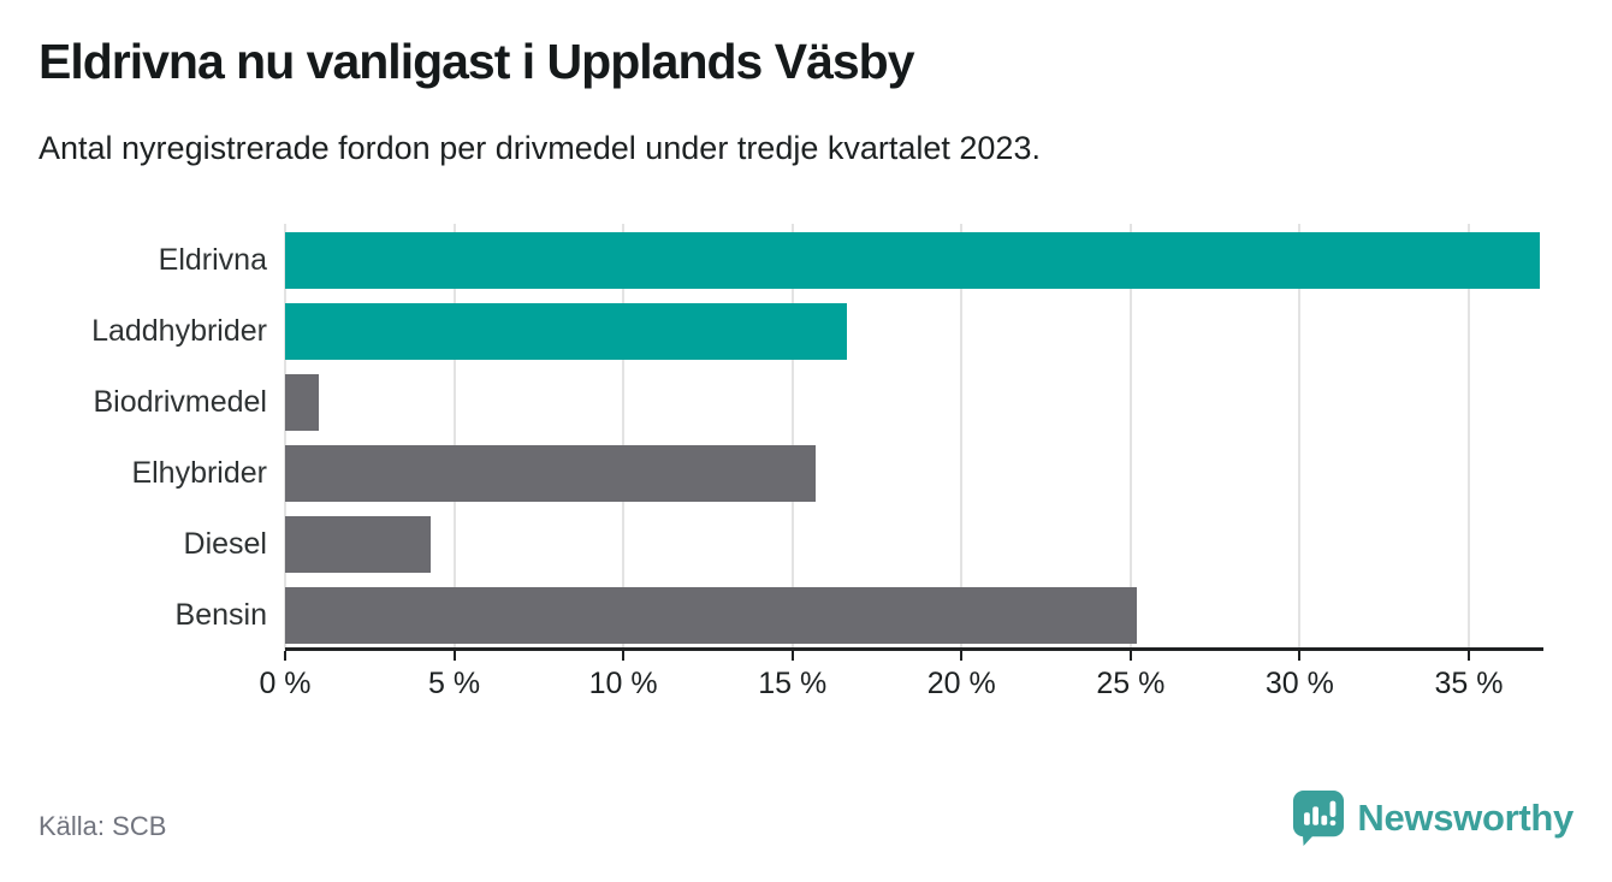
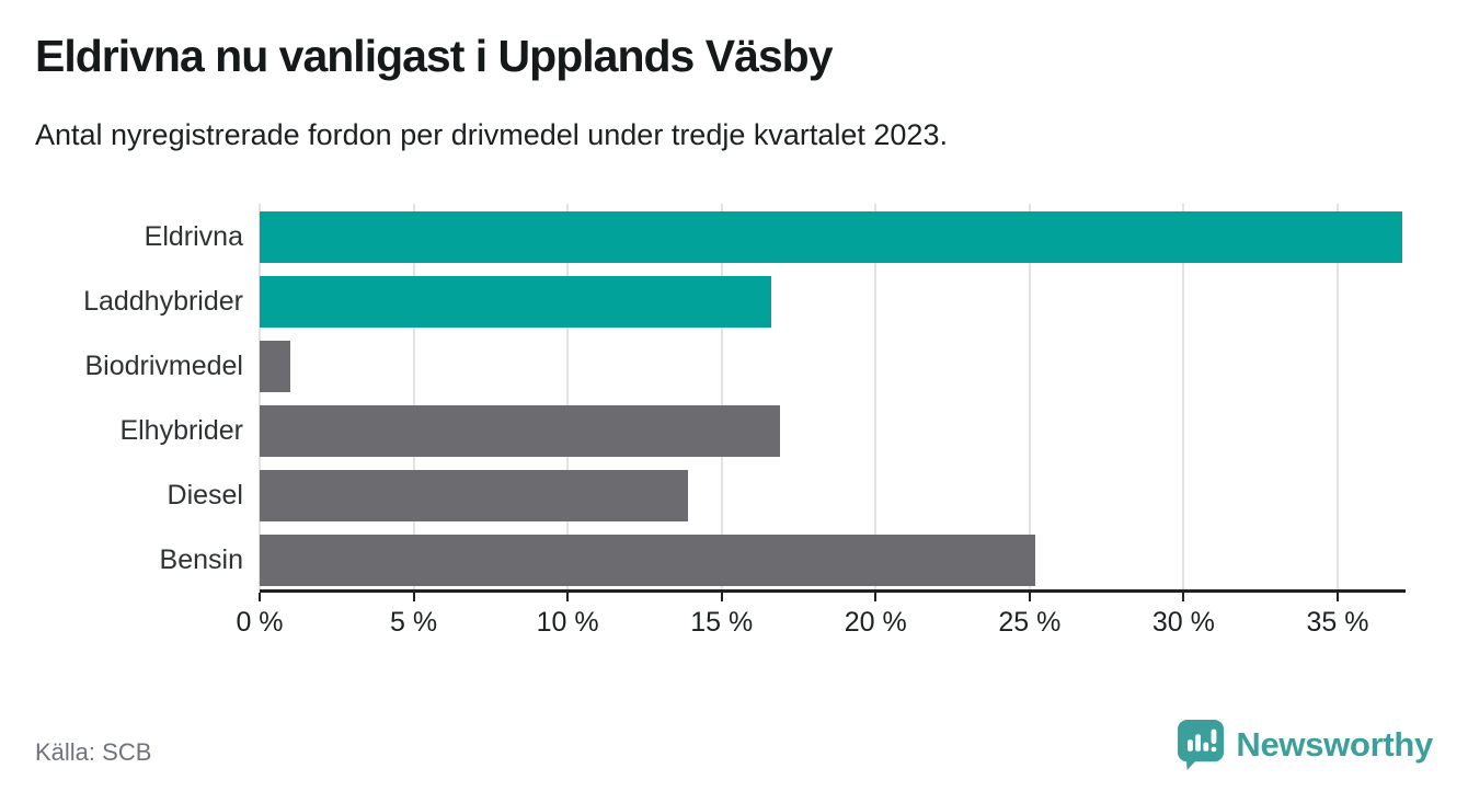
Elhybrider: 15.7% -> 16.9%
Diesel: 4.3% -> 13.9%
